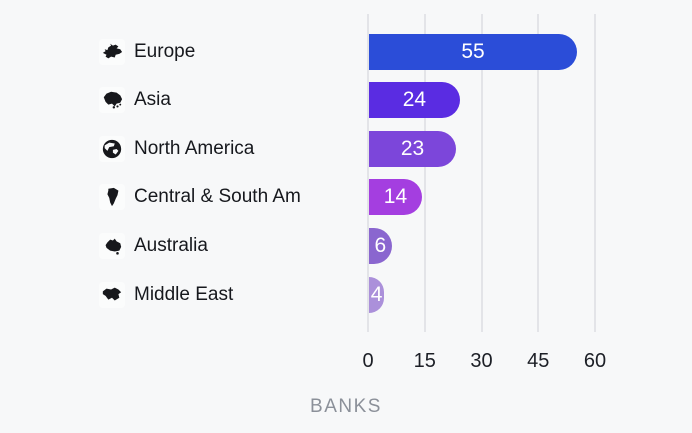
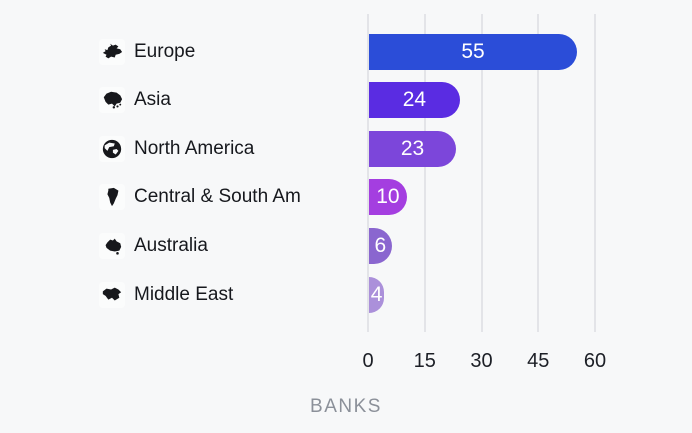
Central & South Am: 14 -> 10
